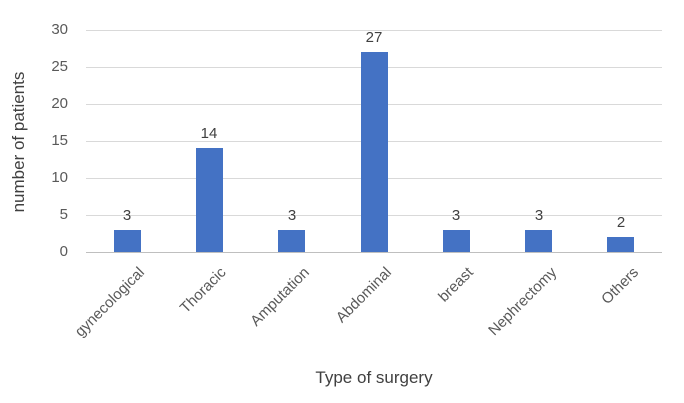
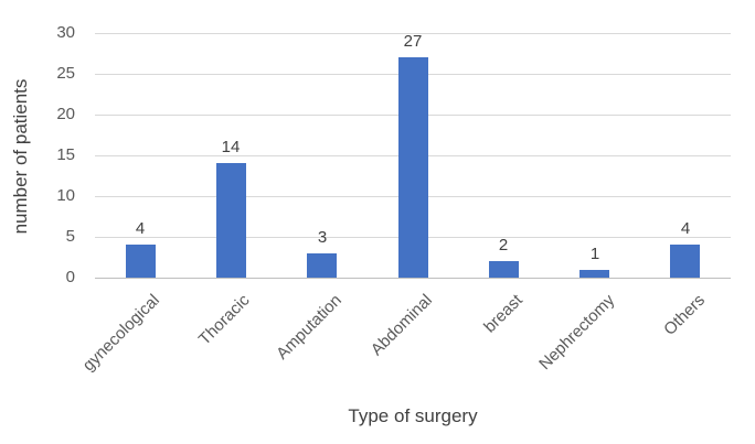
gynecological: 3 -> 4
breast: 3 -> 2
Nephrectomy: 3 -> 1
Others: 2 -> 4
